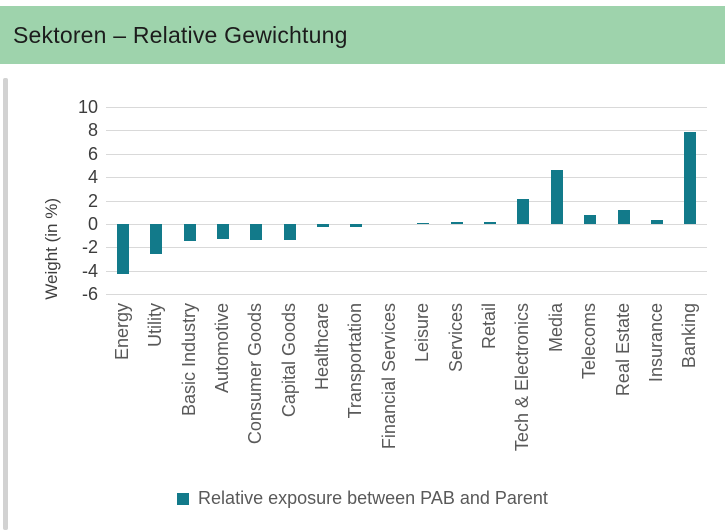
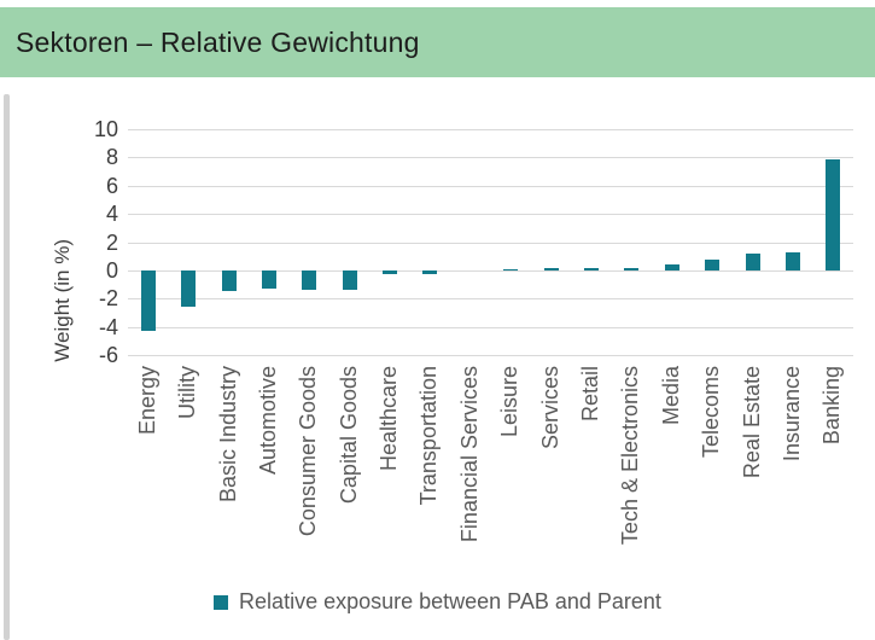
Tech & Electronics: 2.1 -> 0.2
Media: 4.6 -> 0.4
Insurance: 0.3 -> 1.3
